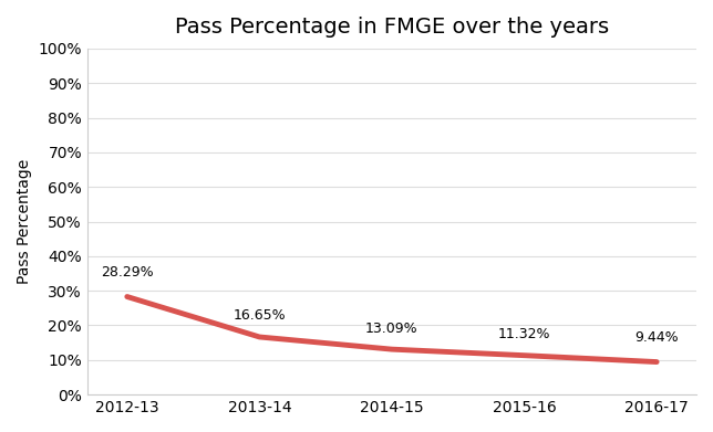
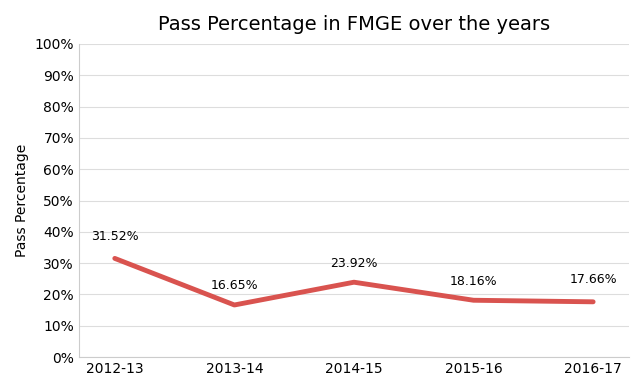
2012-13: 28.29% -> 31.52%
2014-15: 13.09% -> 23.92%
2015-16: 11.32% -> 18.16%
2016-17: 9.44% -> 17.66%
